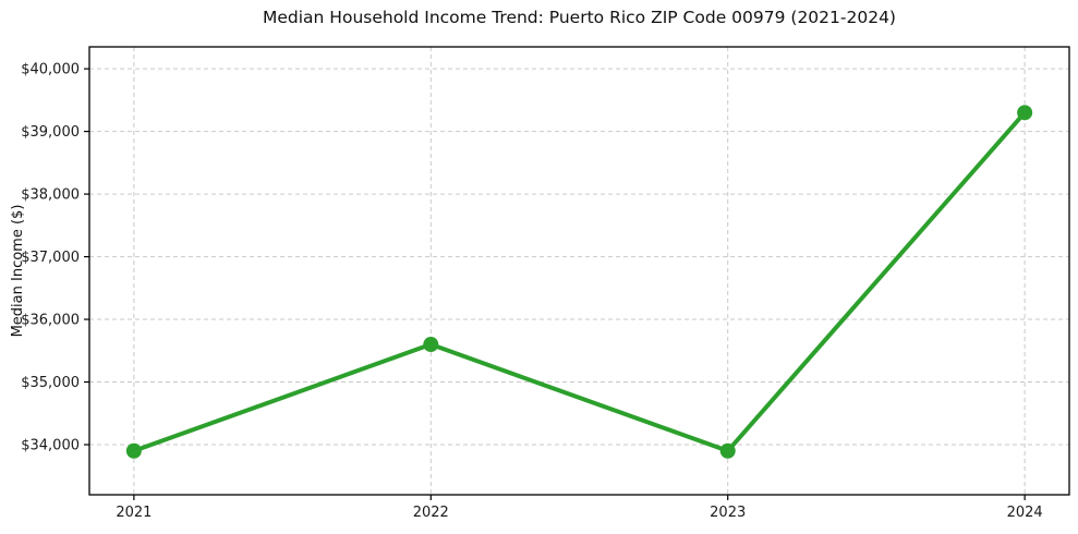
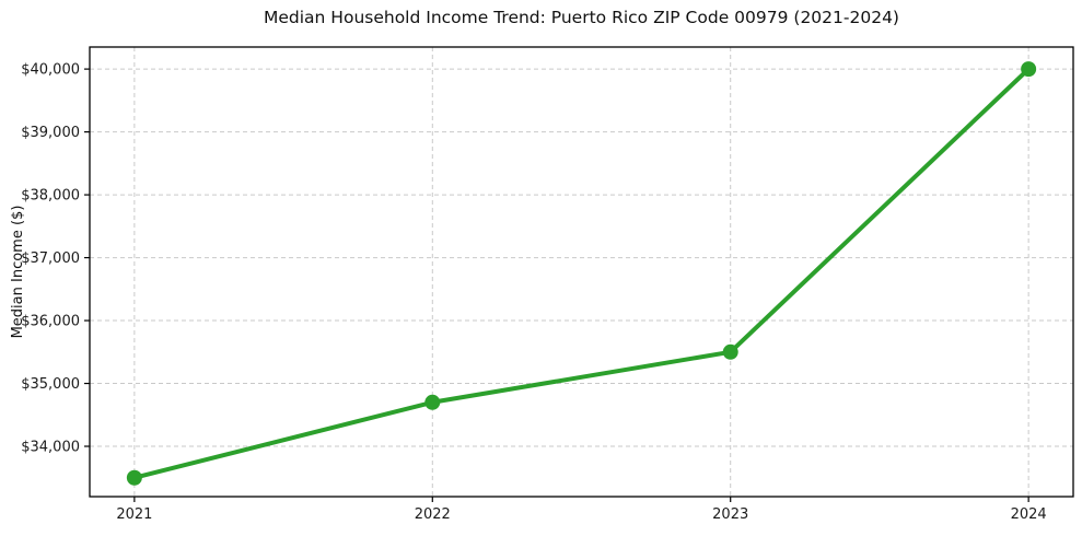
2021: $33900 -> $33500
2022: $35600 -> $34700
2023: $33900 -> $35500
2024: $39300 -> $40000
